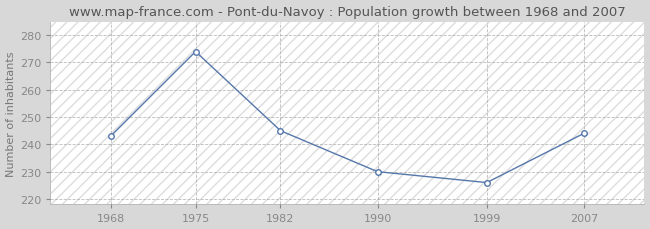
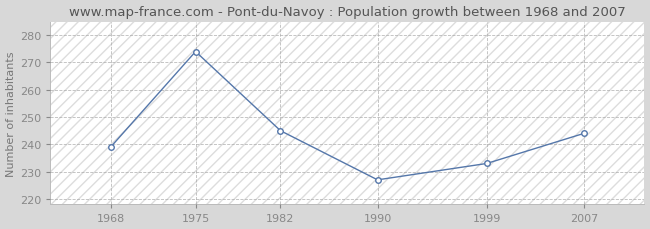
1968: 243 -> 239
1990: 230 -> 227
1999: 226 -> 233
